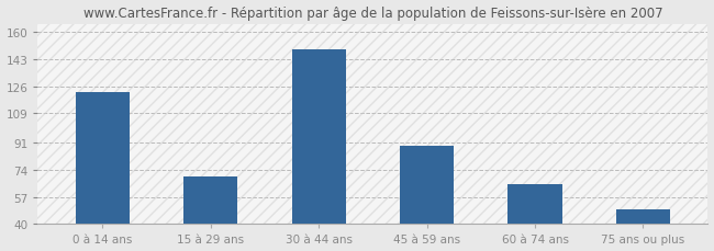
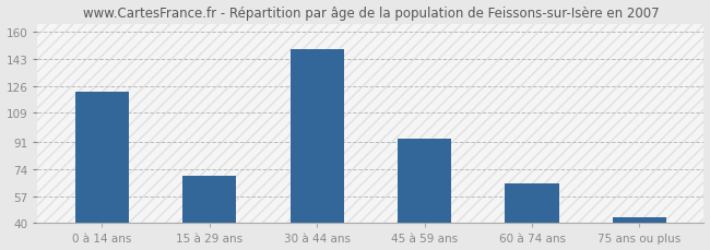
45 à 59 ans: 89 -> 93
75 ans ou plus: 49 -> 44
